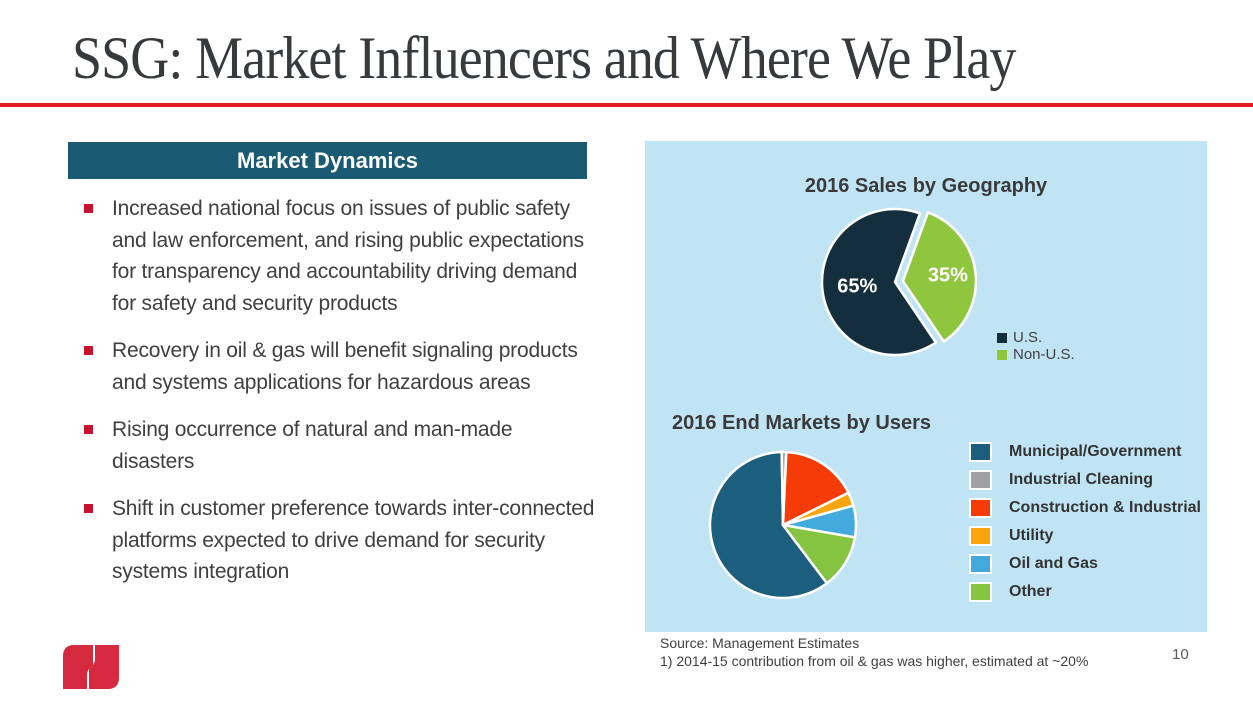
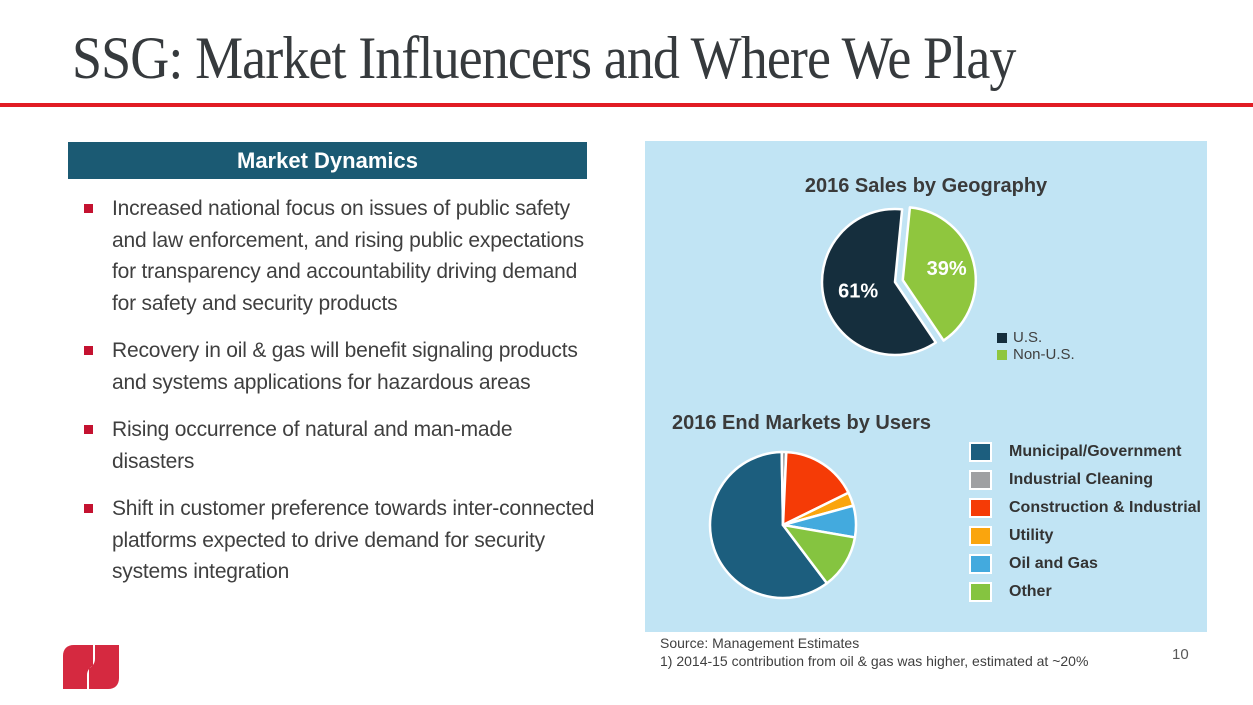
2016 Sales by Geography/U.S.: 65% -> 61%
2016 Sales by Geography/Non-U.S.: 35% -> 39%
